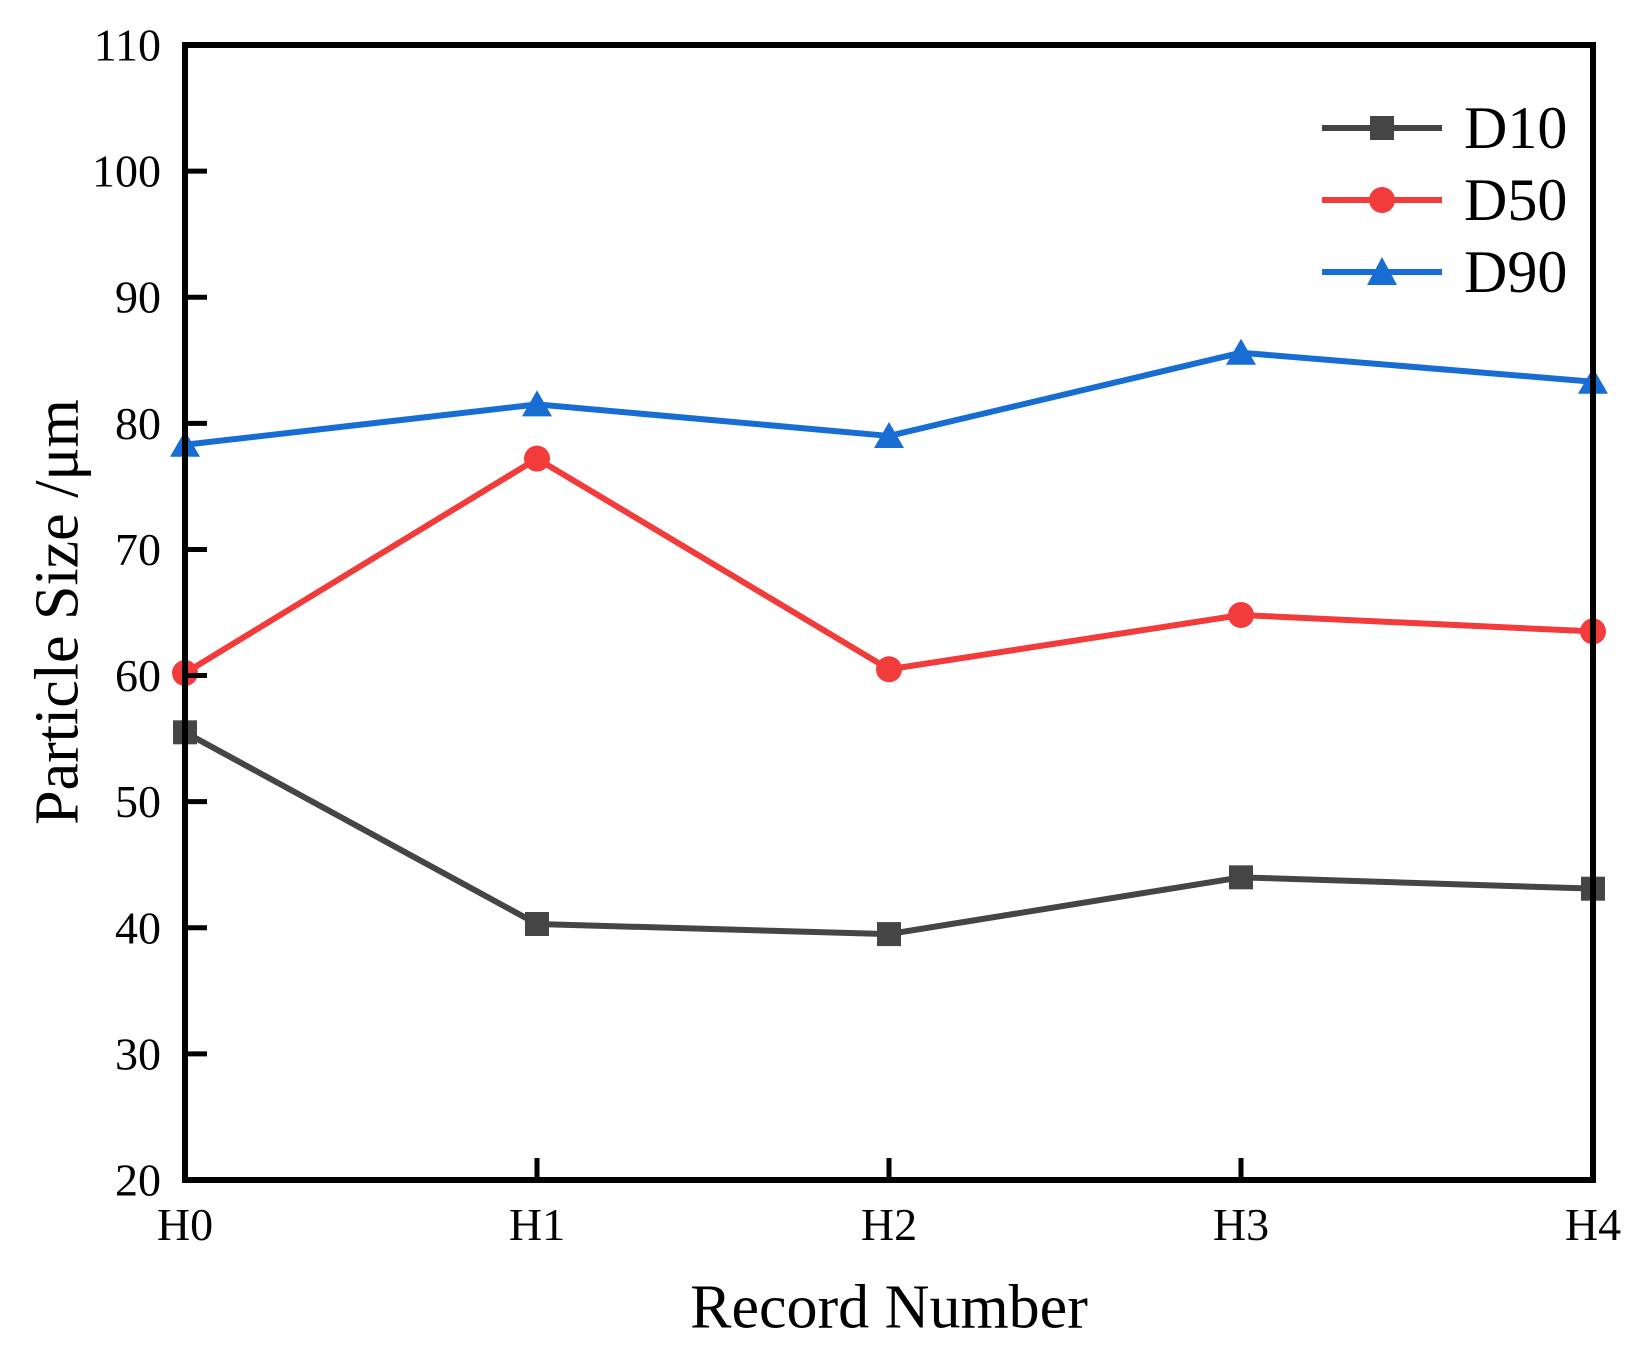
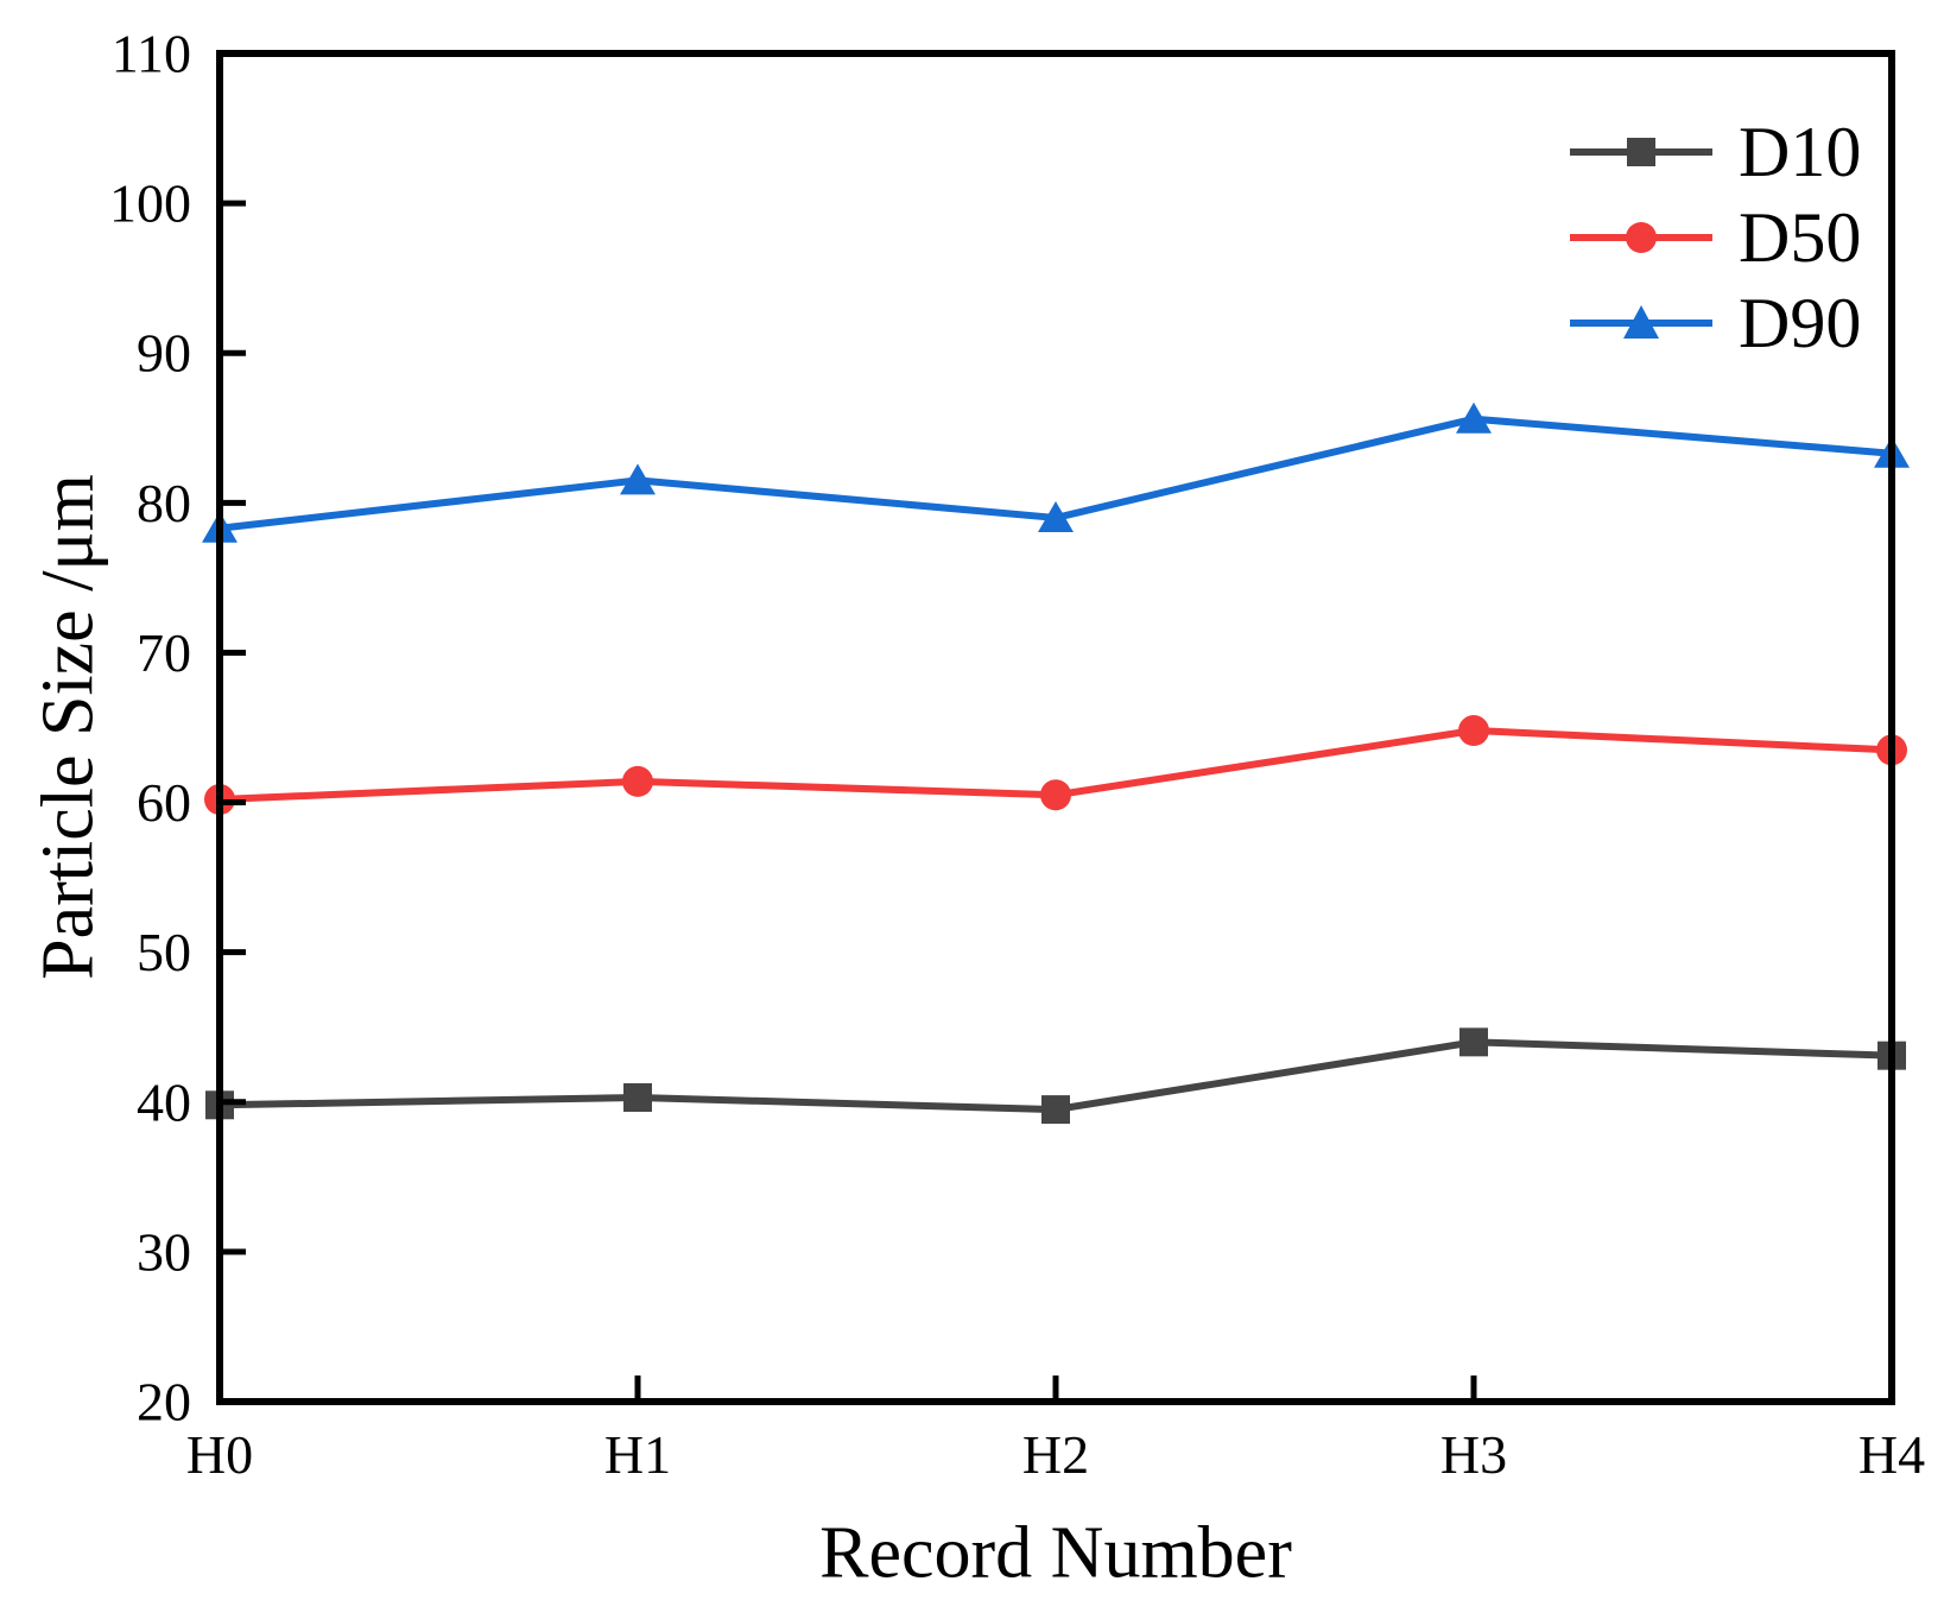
D10/H0: 55.5 -> 39.8
D50/H1: 77.2 -> 61.4
